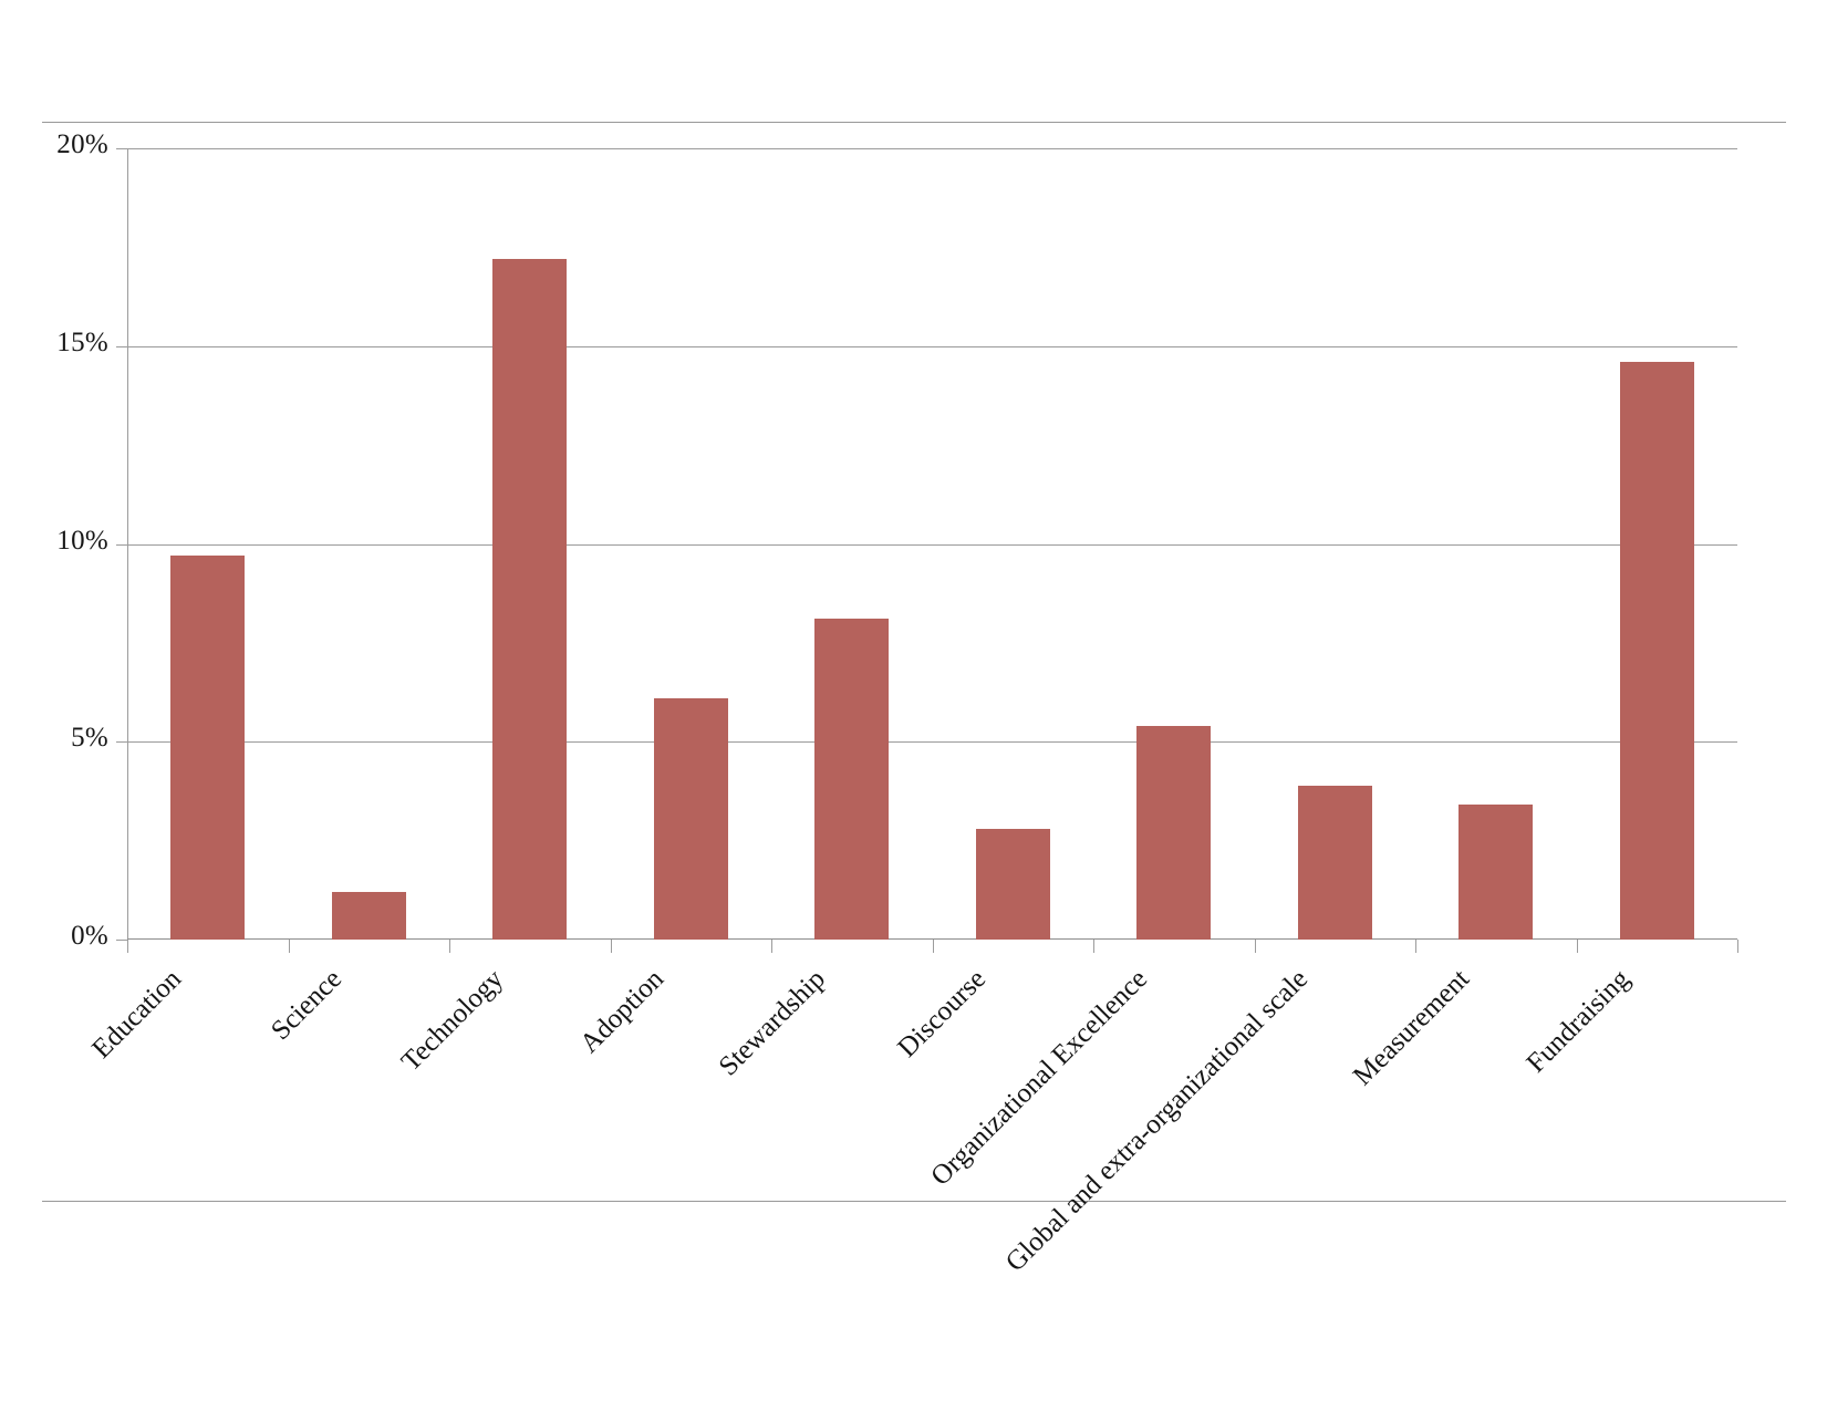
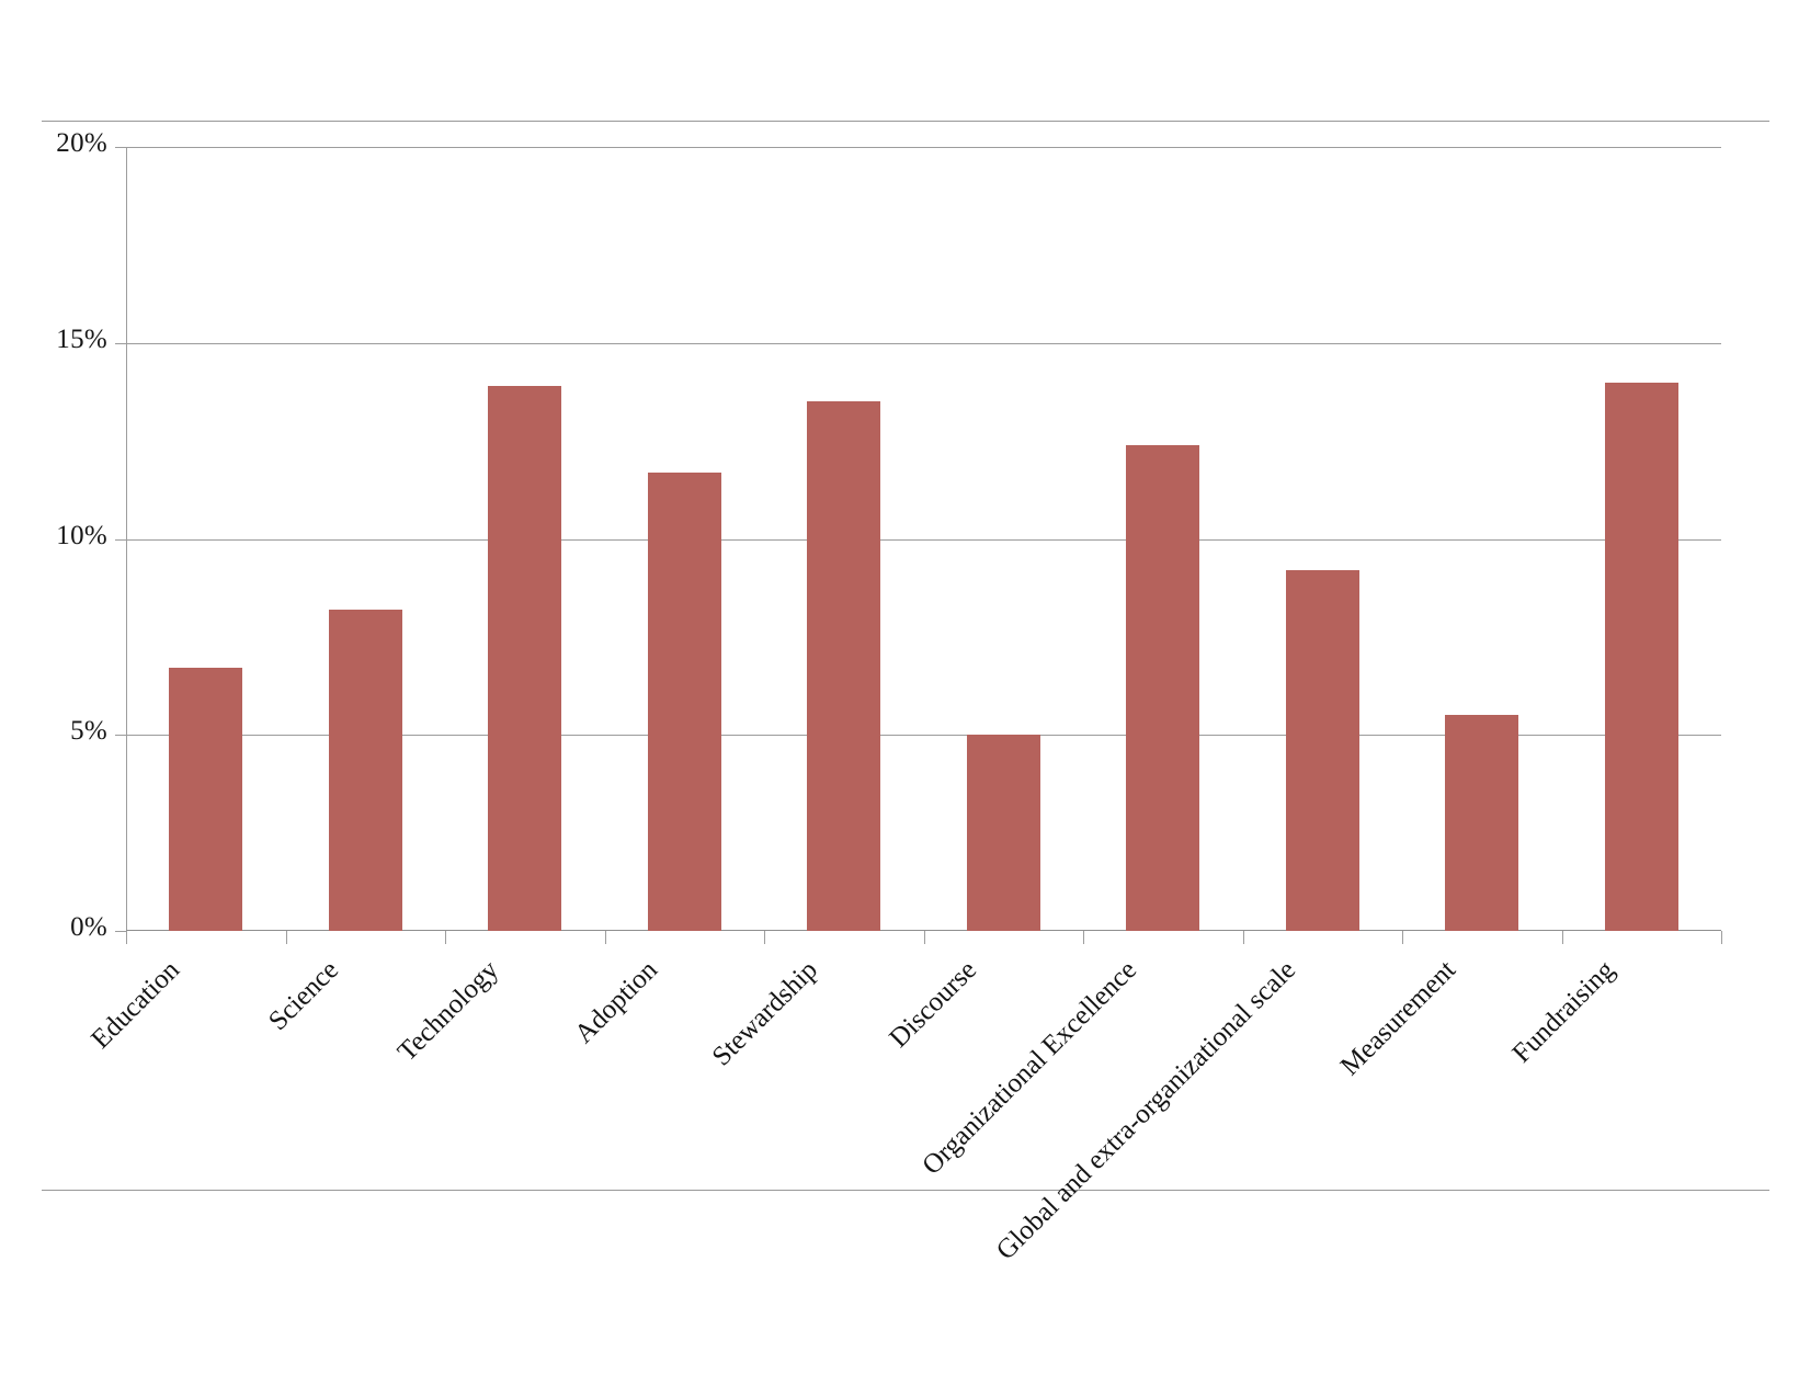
Education: 9.7% -> 6.7%
Science: 1.2% -> 8.2%
Technology: 17.2% -> 13.9%
Adoption: 6.1% -> 11.7%
Stewardship: 8.1% -> 13.5%
Discourse: 2.8% -> 5.0%
Organizational Excellence: 5.4% -> 12.4%
Global and extra-organizational scale: 3.9% -> 9.2%
Measurement: 3.4% -> 5.5%
Fundraising: 14.6% -> 14.0%
